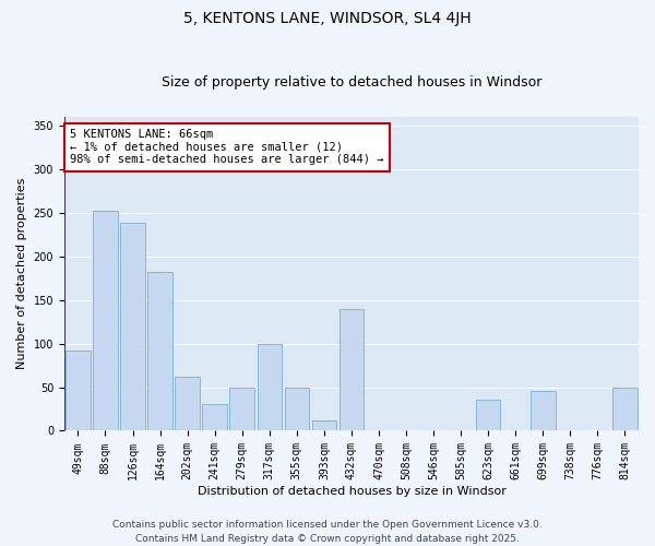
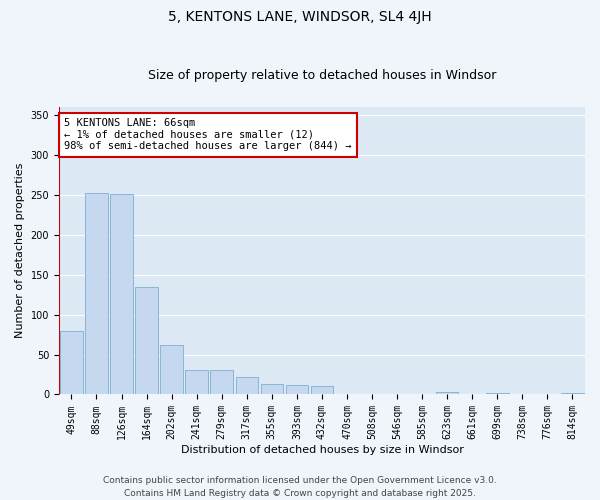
49sqm: 92 -> 79
126sqm: 238 -> 251
164sqm: 182 -> 134
279sqm: 50 -> 30
317sqm: 100 -> 22
355sqm: 50 -> 13
432sqm: 140 -> 11
623sqm: 36 -> 3
699sqm: 46 -> 2
814sqm: 50 -> 2
